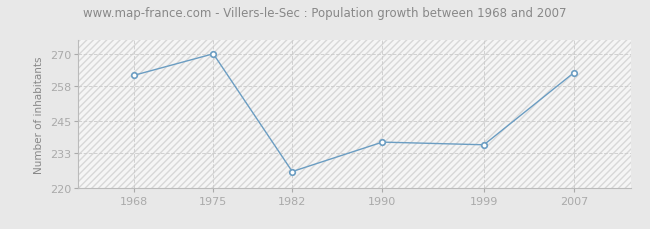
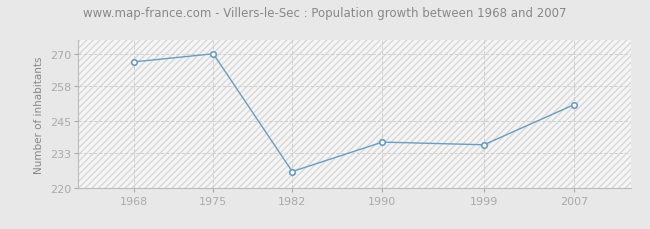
1968: 262 -> 267
2007: 263 -> 251
